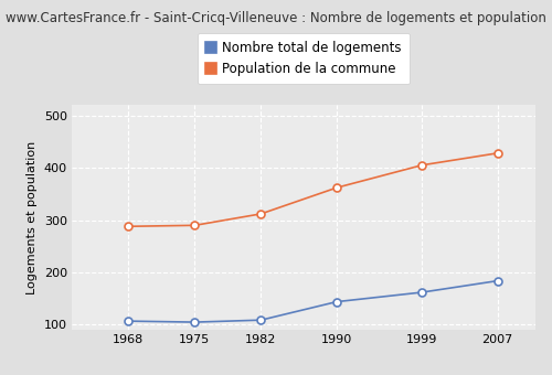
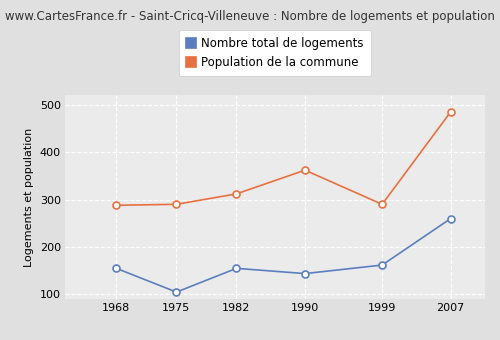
Nombre total de logements/1968: 107 -> 155
Nombre total de logements/1982: 109 -> 155
Population de la commune/1999: 405 -> 290
Nombre total de logements/2007: 184 -> 260
Population de la commune/2007: 428 -> 485
